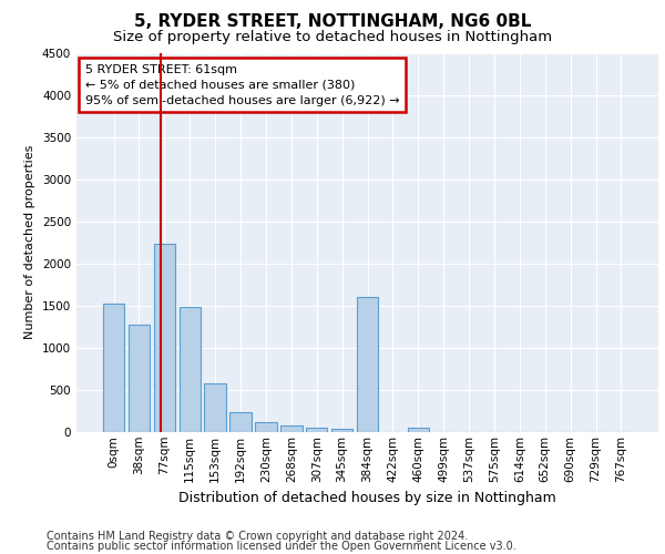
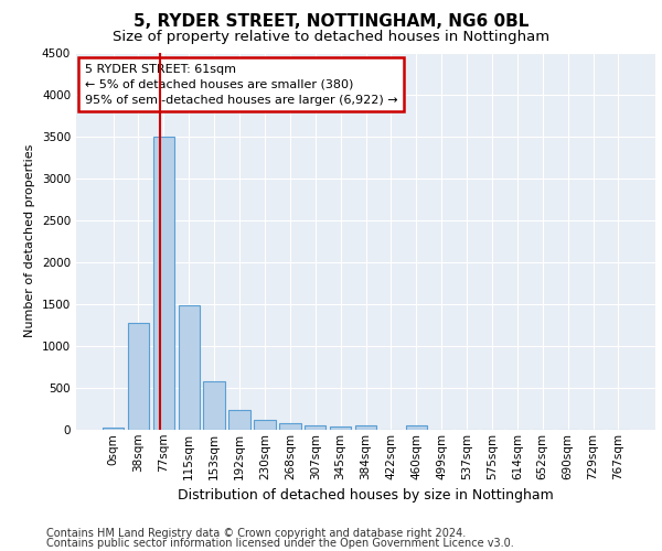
0sqm: 1520 -> 30
77sqm: 2240 -> 3500
384sqm: 1600 -> 50
